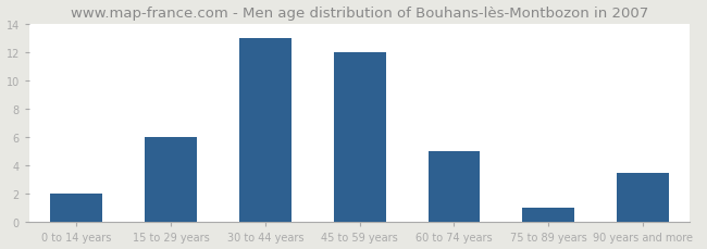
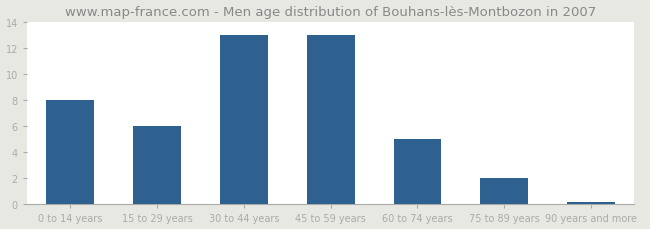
0 to 14 years: 2.0 -> 8.0
45 to 59 years: 12.0 -> 13.0
75 to 89 years: 1.0 -> 2.0
90 years and more: 3.5 -> 0.1
